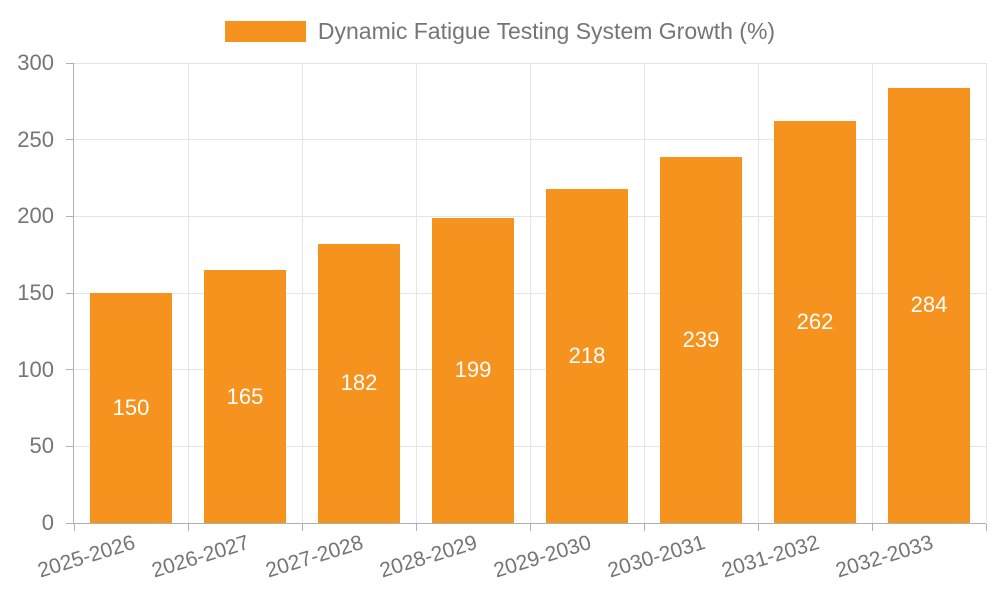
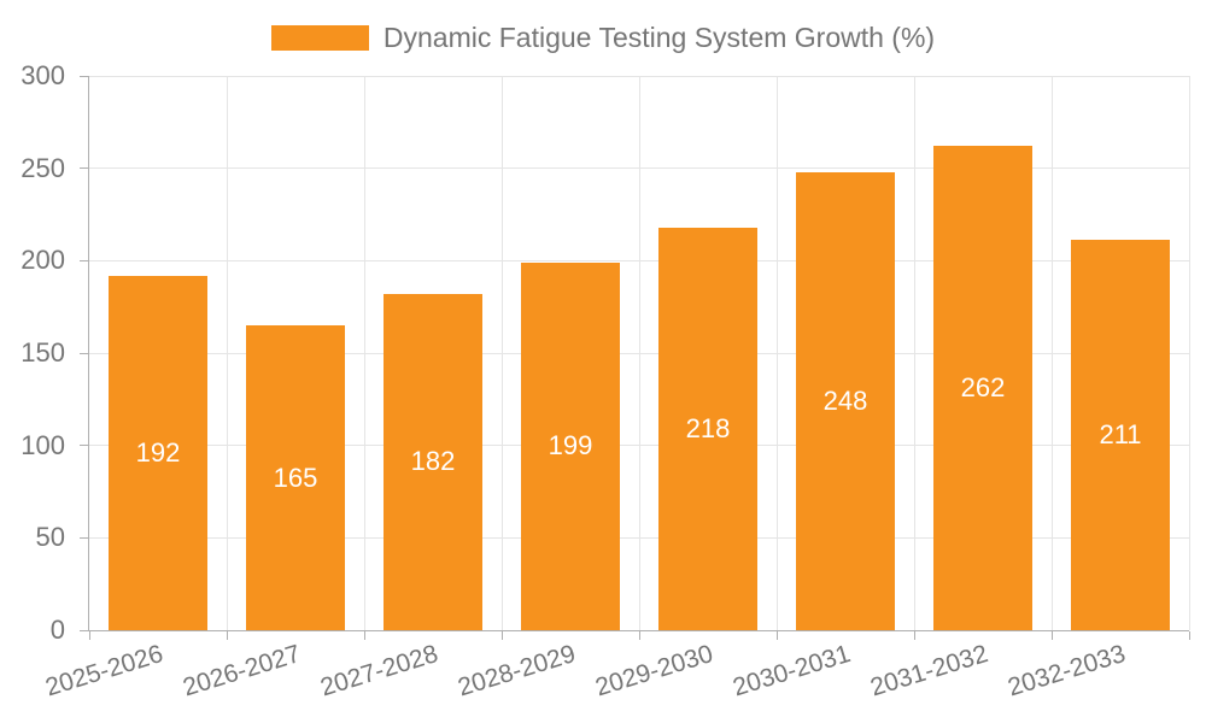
2025-2026: 150 -> 192
2030-2031: 239 -> 248
2032-2033: 284 -> 211
